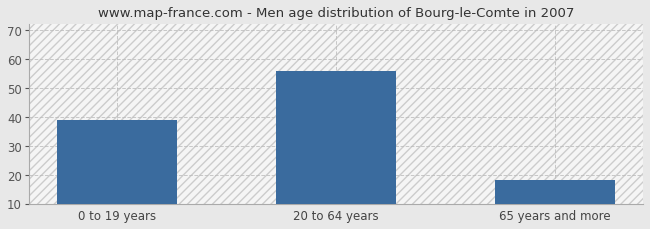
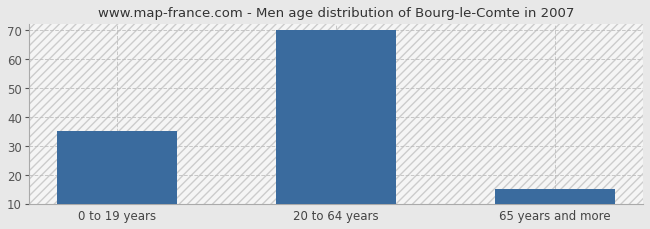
0 to 19 years: 39 -> 35
20 to 64 years: 56 -> 70
65 years and more: 18 -> 15
